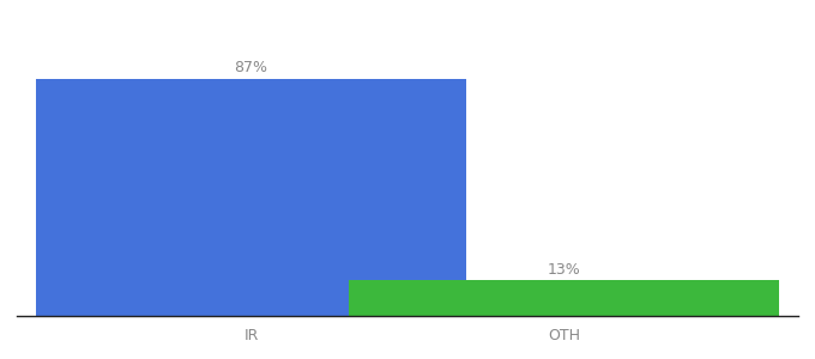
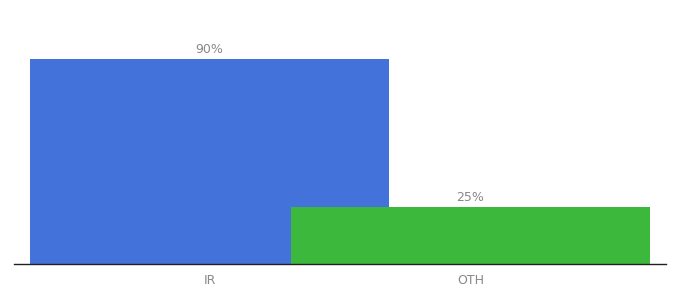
IR: 87% -> 90%
OTH: 13% -> 25%
